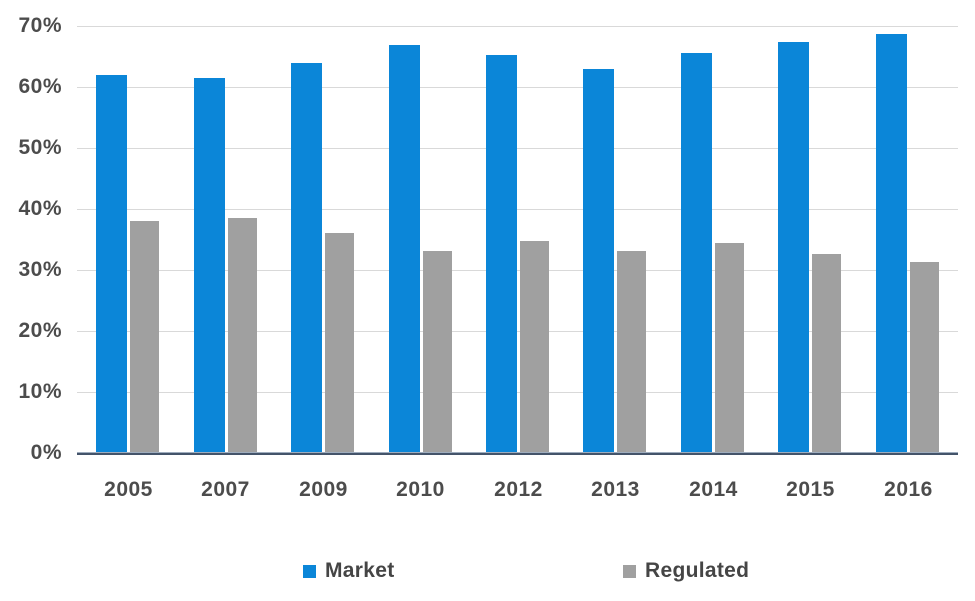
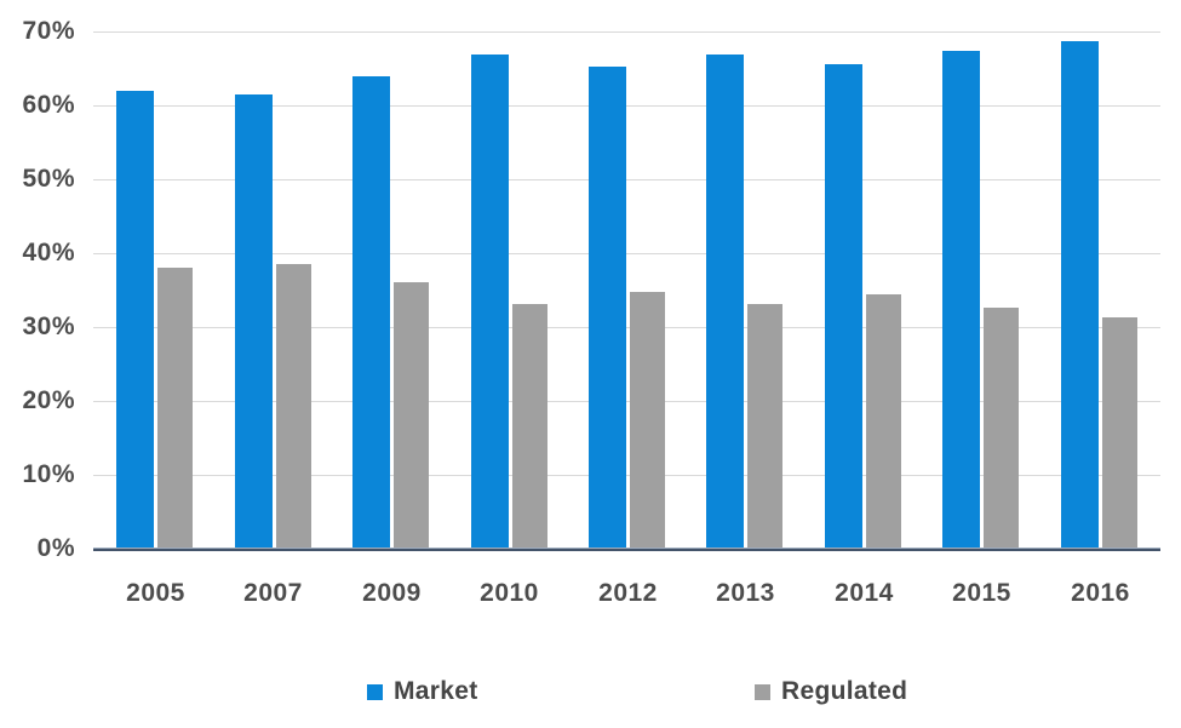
Market/2013: 63% -> 67%
